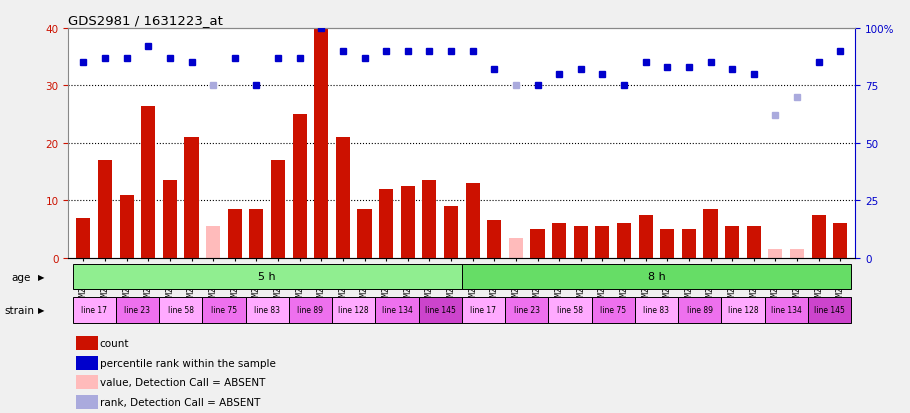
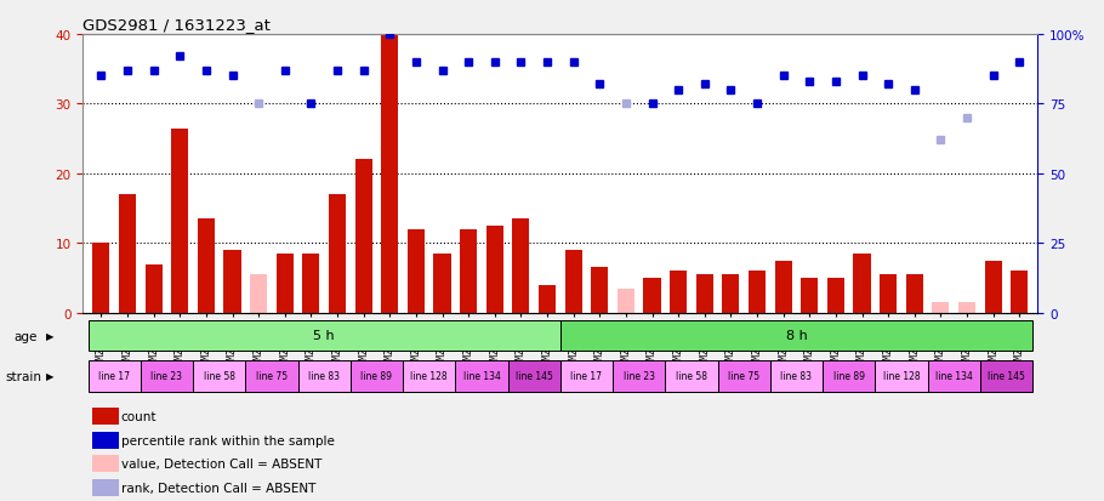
GSM225283: 7.0 -> 10.0
GSM225288: 11.0 -> 7.0
GSM225293: 21.0 -> 9.0
GSM225304: 25.0 -> 22.0
GSM225307: 21.0 -> 12.0
GSM225320: 9.0 -> 4.0
GSM225322: 13.0 -> 9.0
